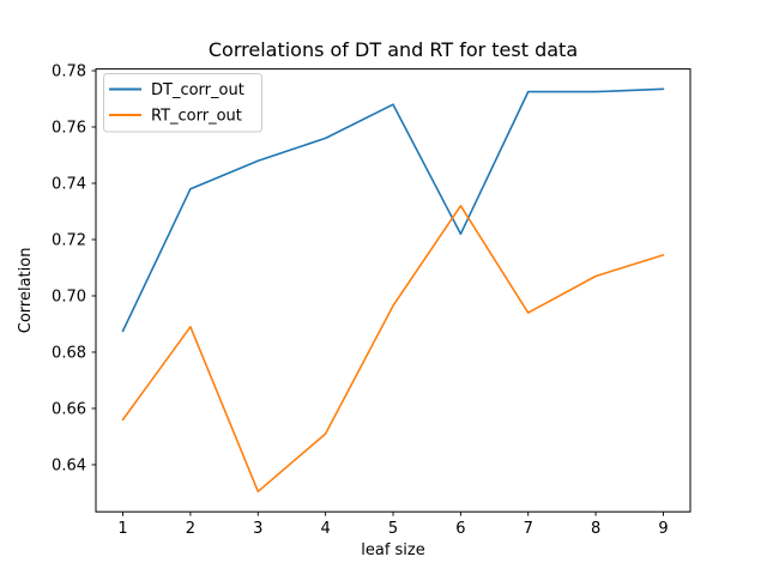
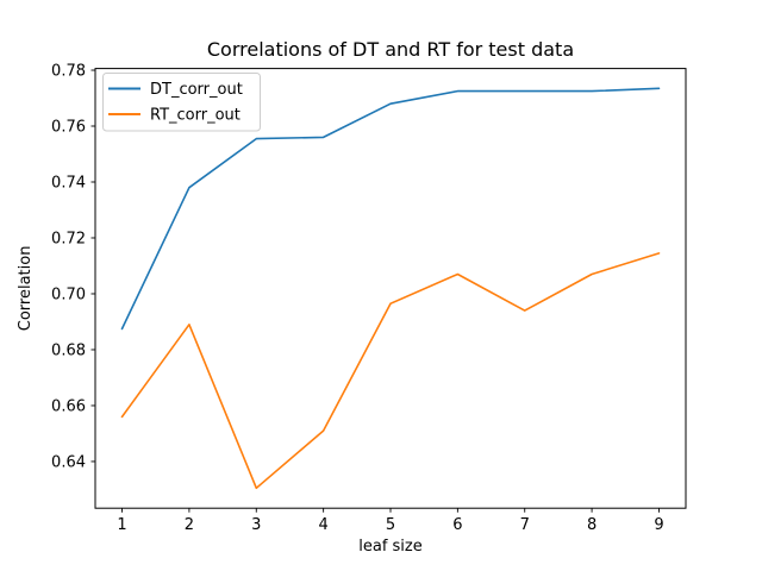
DT_corr_out/3: 0.748 -> 0.755
DT_corr_out/6: 0.722 -> 0.772
RT_corr_out/6: 0.732 -> 0.707
